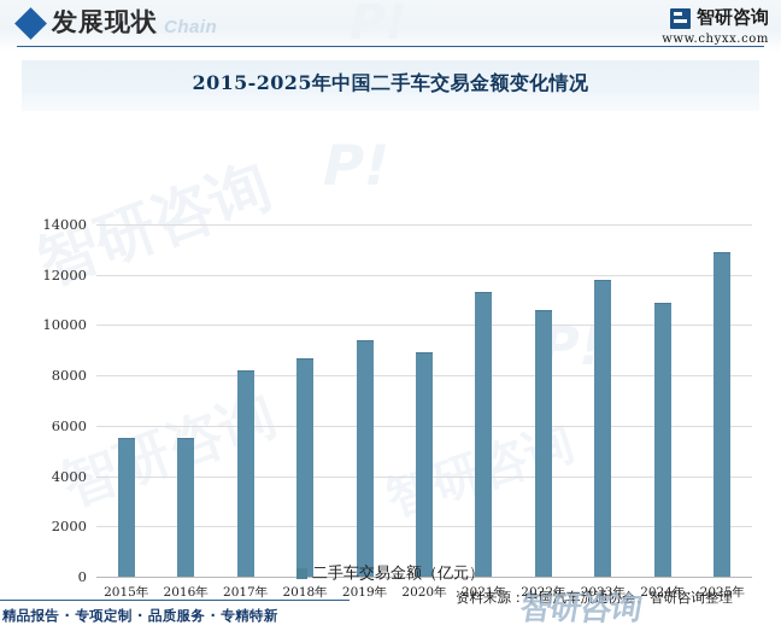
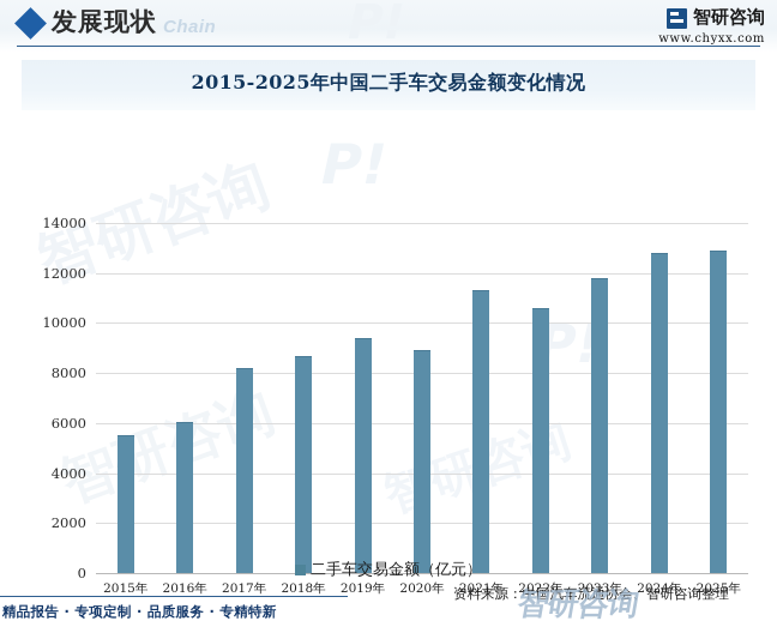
2016年: 5500 -> 6100
2024年: 10900 -> 12800
